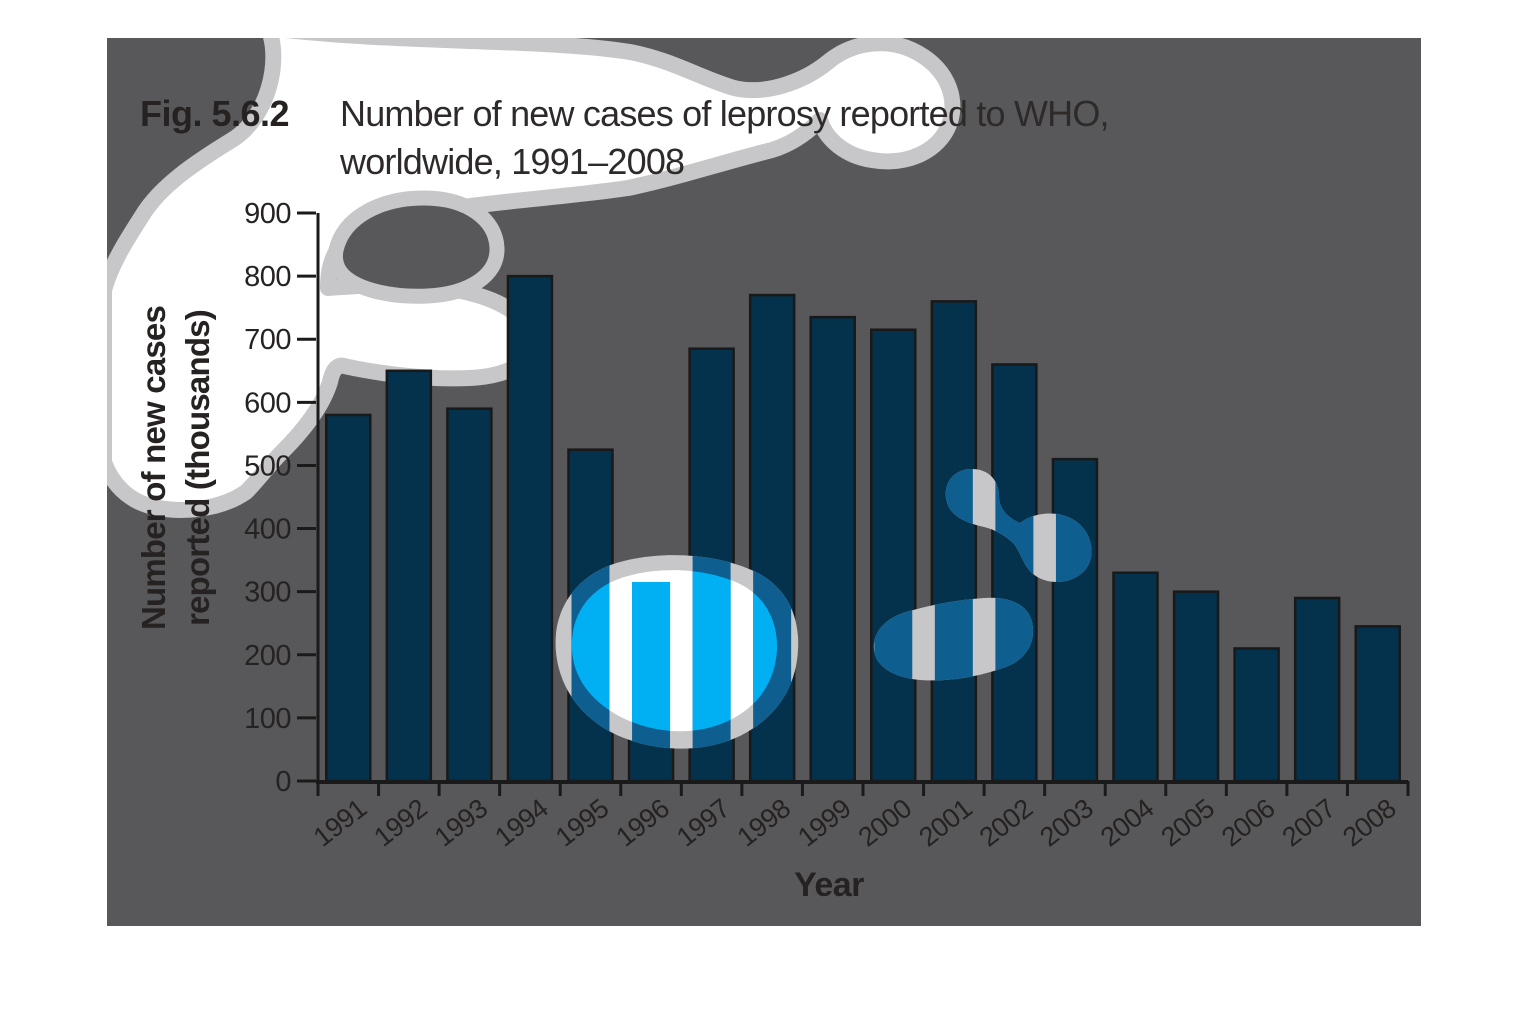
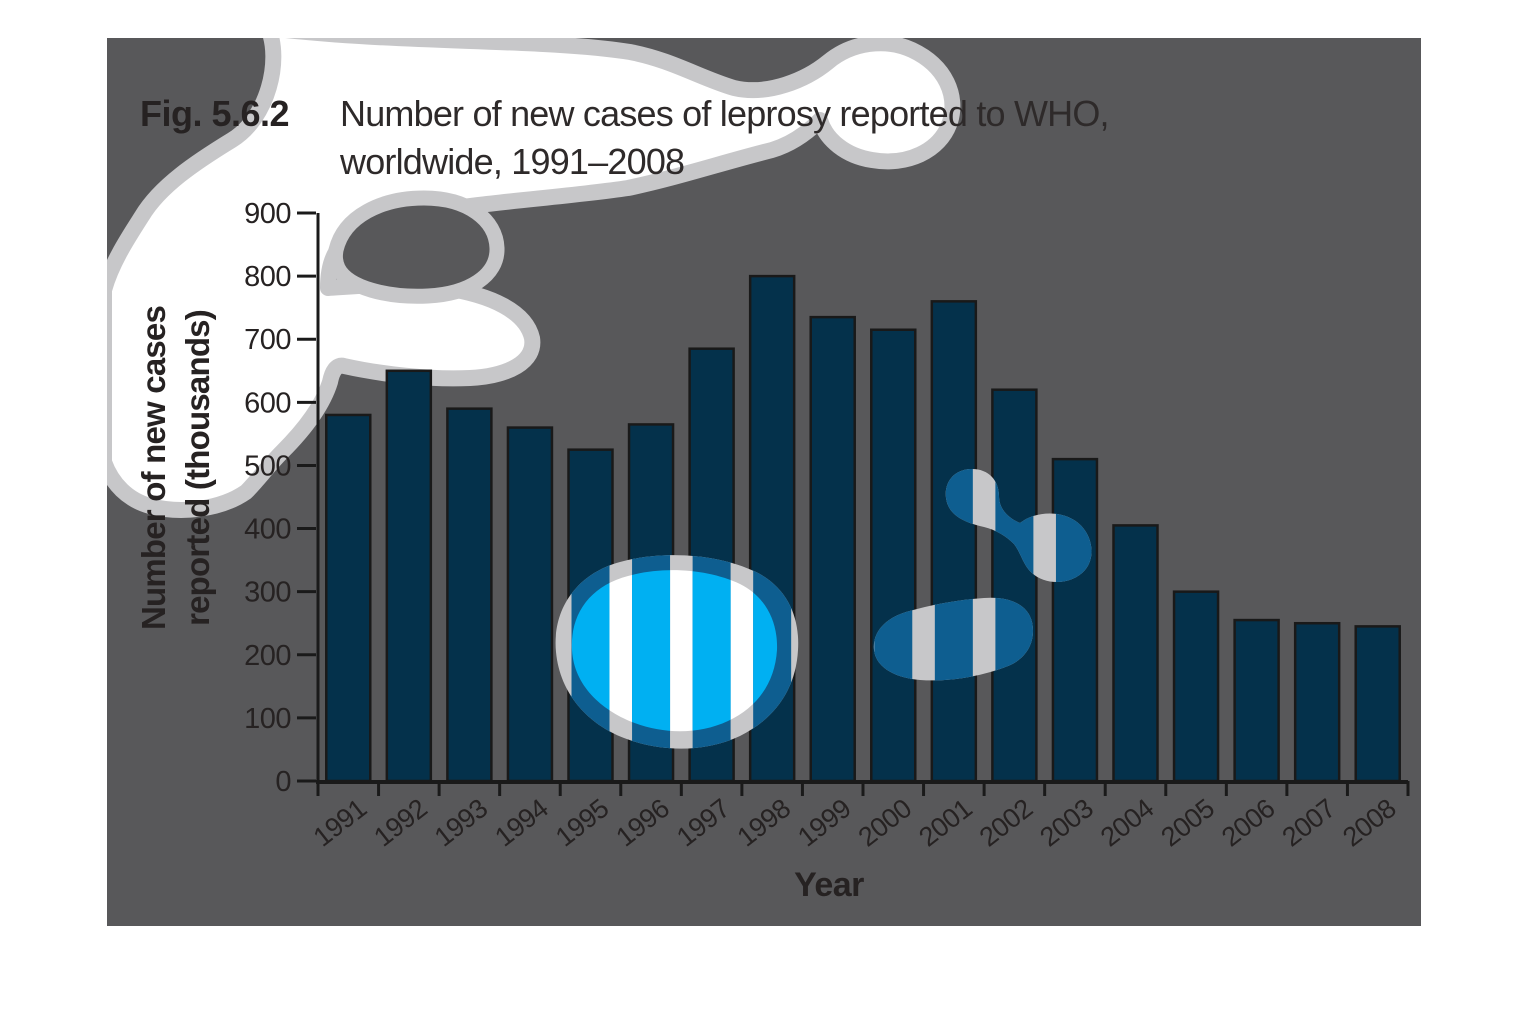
1994: 800 -> 560
1996: 320 -> 560
1998: 770 -> 800
2002: 660 -> 620
2004: 330 -> 400
2006: 210 -> 260
2007: 290 -> 250
